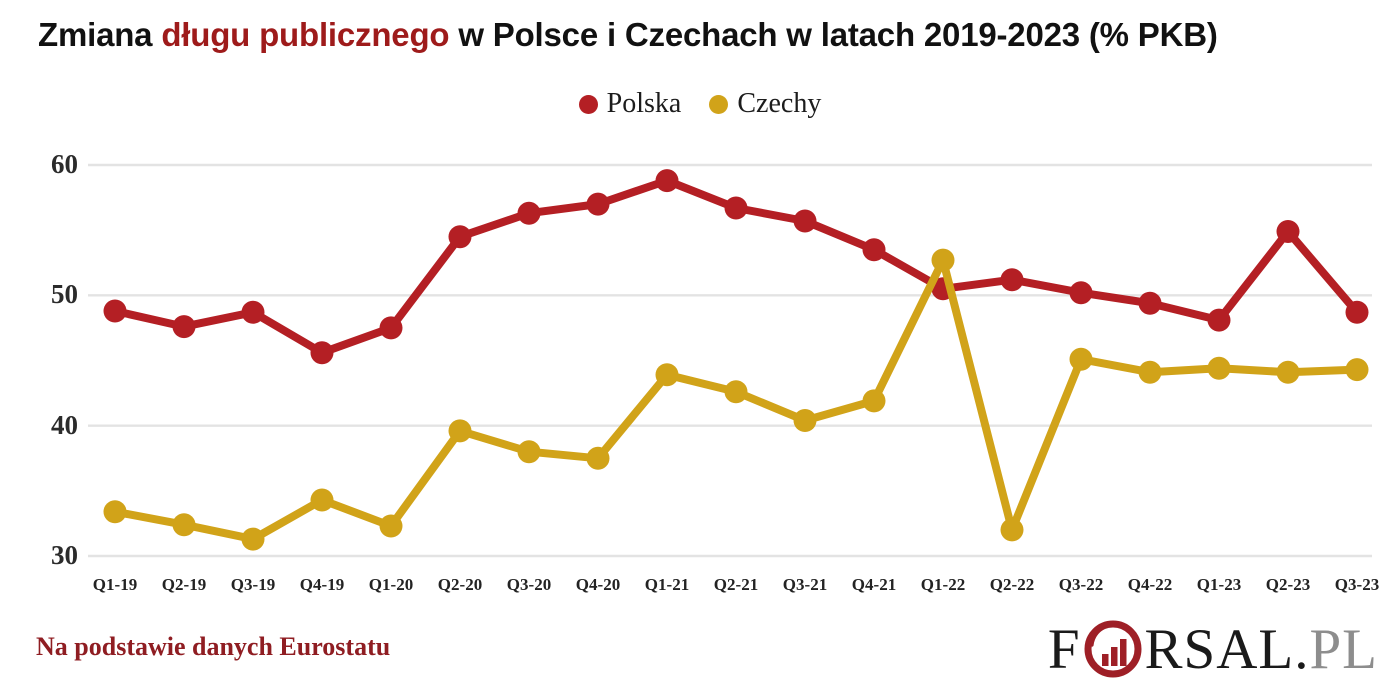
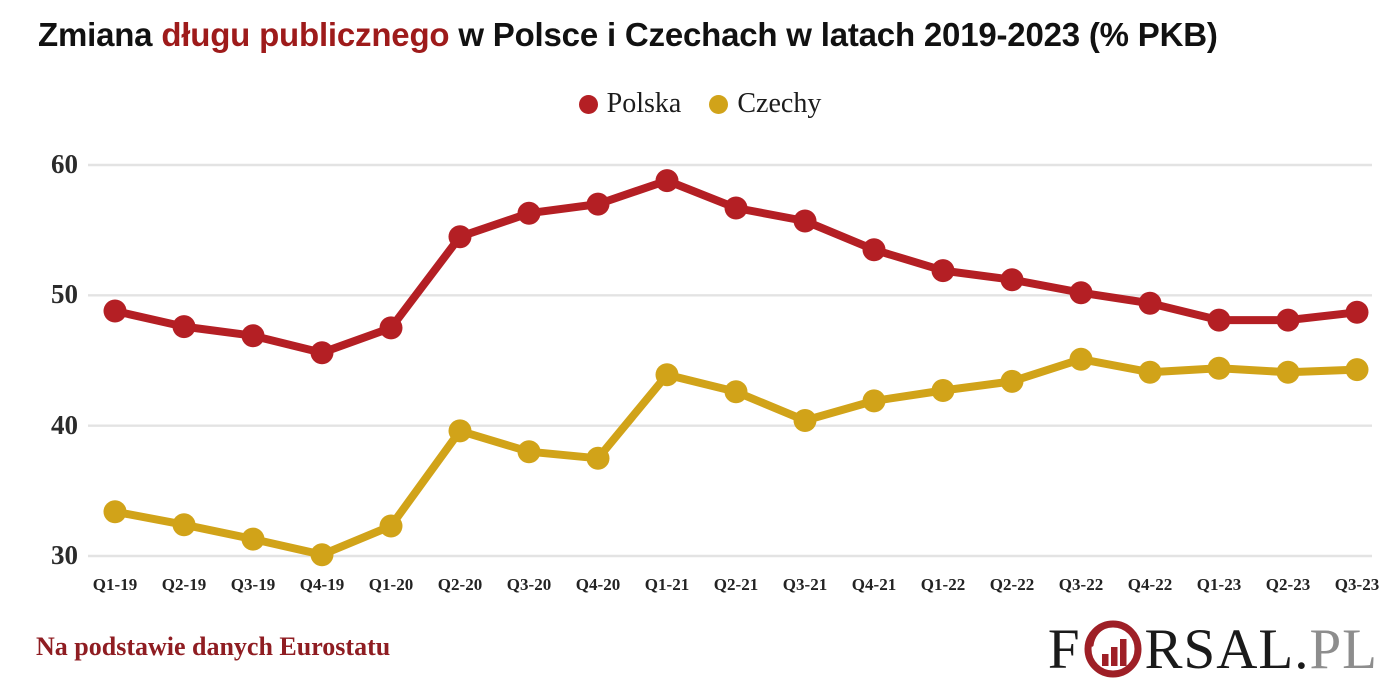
Polska/Q3-19: 48.7 -> 46.9
Czechy/Q4-19: 34.3 -> 30.1
Polska/Q1-22: 50.5 -> 51.9
Czechy/Q1-22: 52.7 -> 42.7
Czechy/Q2-22: 32.0 -> 43.4
Polska/Q2-23: 54.9 -> 48.1
